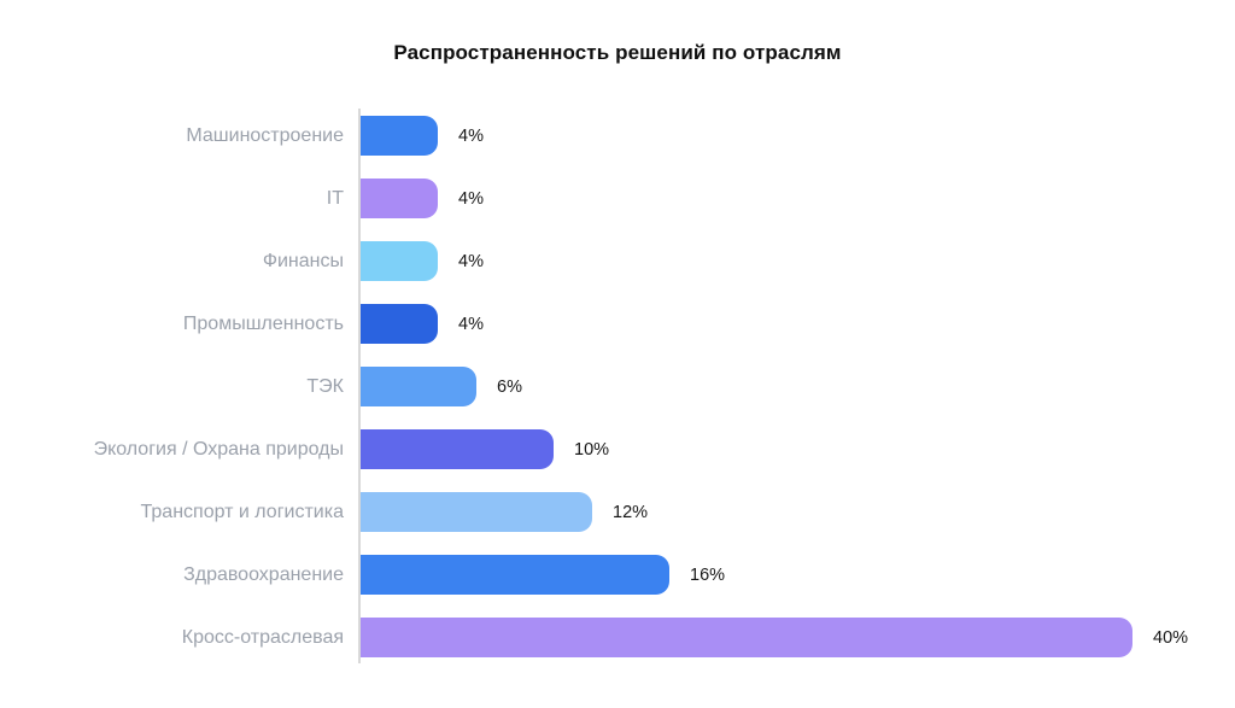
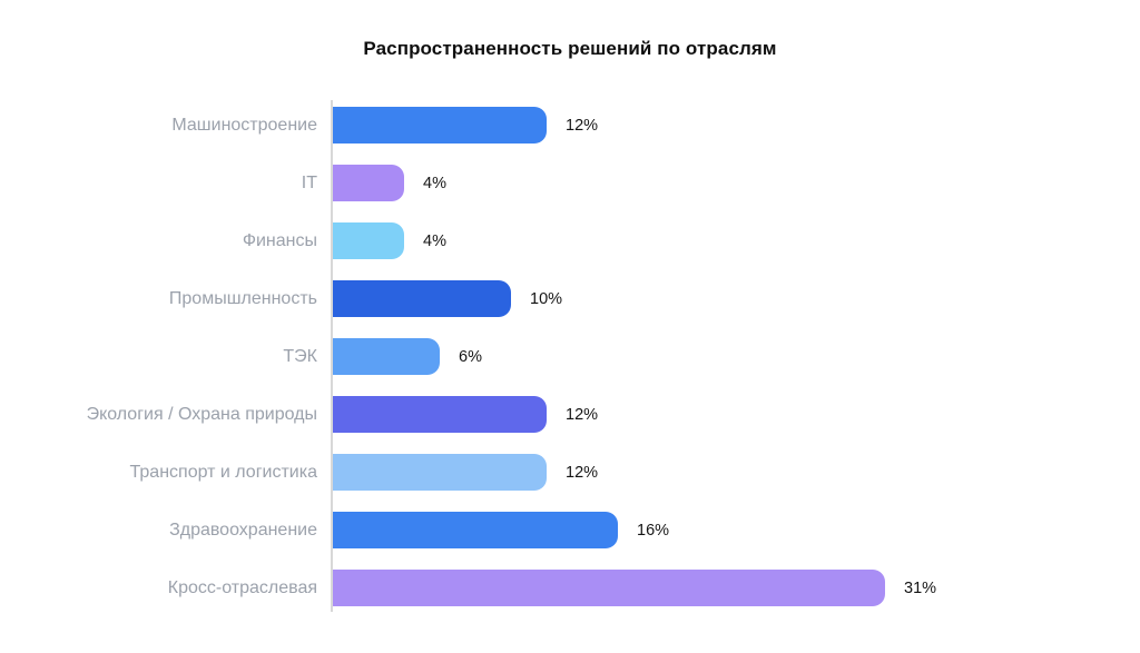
Машиностроение: 4% -> 12%
Промышленность: 4% -> 10%
Экология / Охрана природы: 10% -> 12%
Кросс-отраслевая: 40% -> 31%
